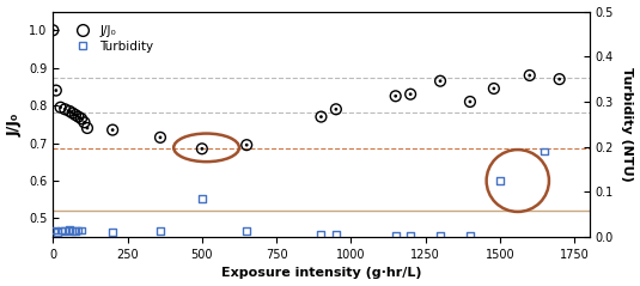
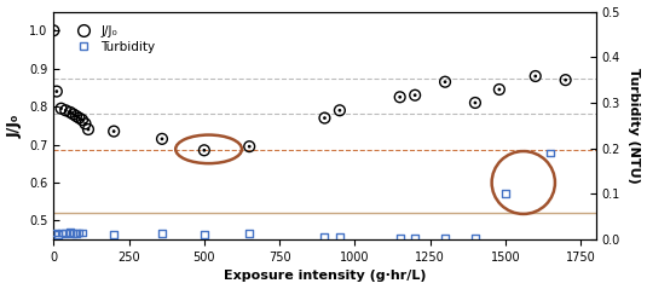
Turbidity/500: 0.085 -> 0.012
Turbidity/1500: 0.125 -> 0.100
